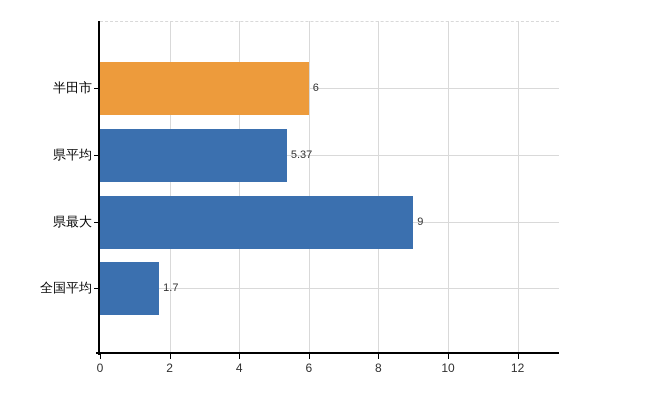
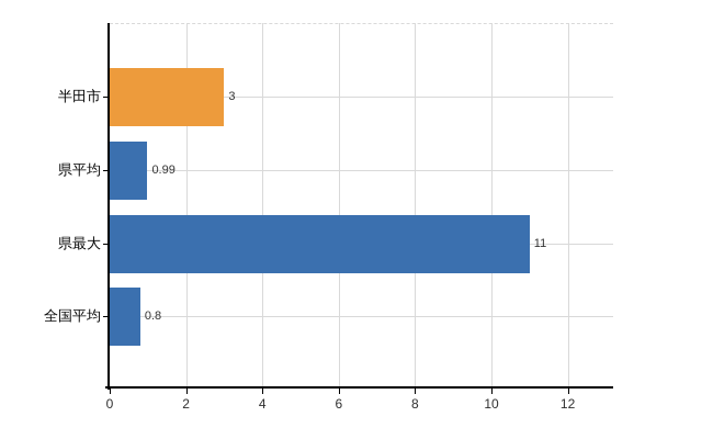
半田市: 6 -> 3
県平均: 5.37 -> 0.99
県最大: 9 -> 11
全国平均: 1.7 -> 0.8
